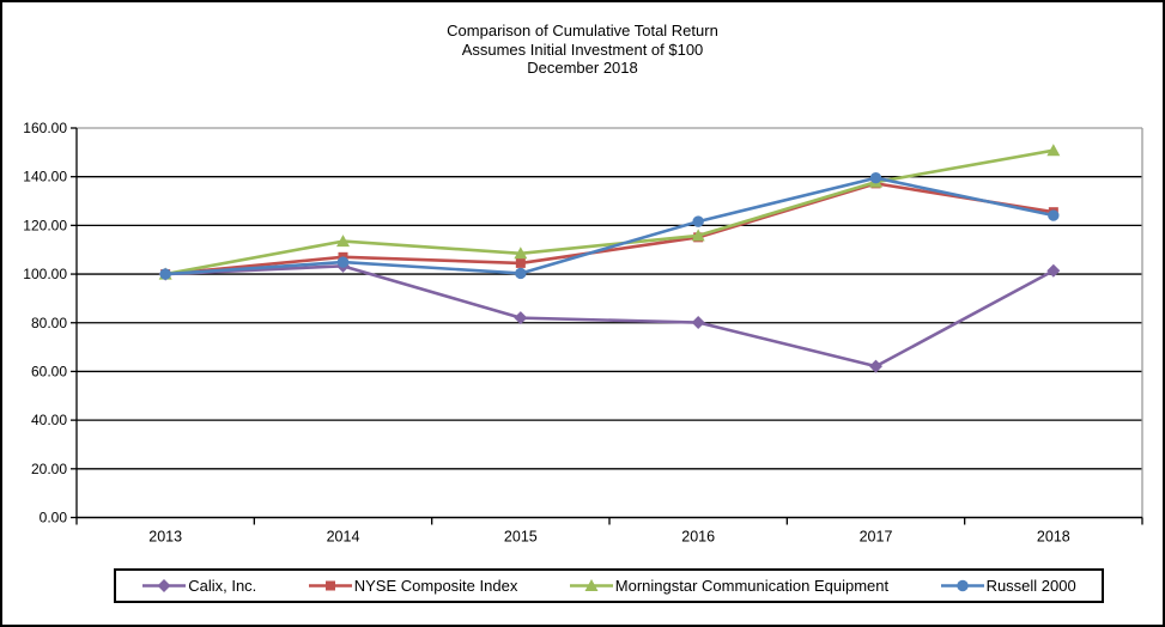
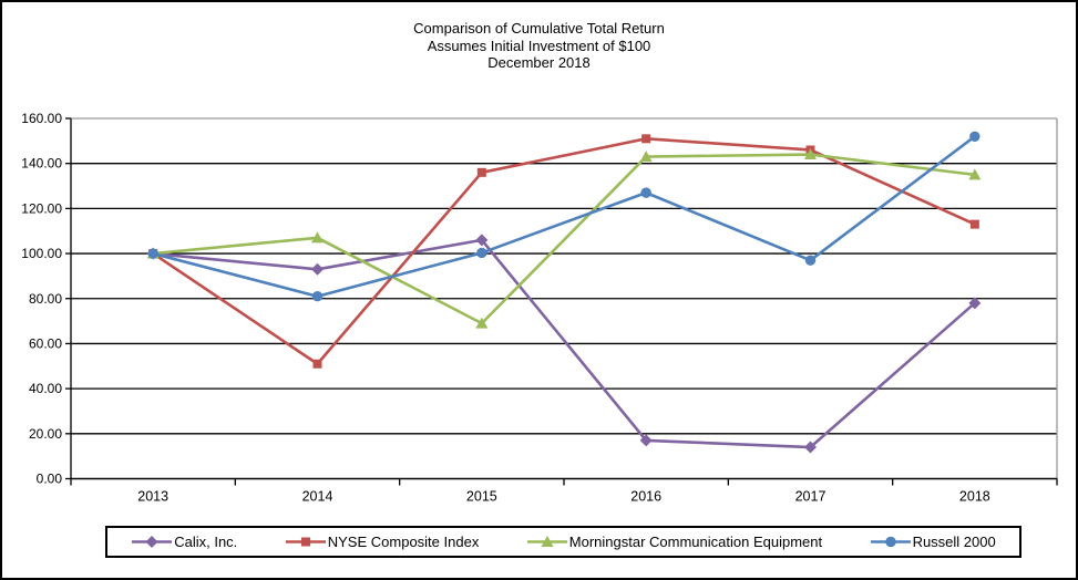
Calix, Inc./2014: 103 -> 93
NYSE Composite Index/2014: 107 -> 51
Morningstar Communication Equipment/2014: 114 -> 107
Russell 2000/2014: 105 -> 81
Calix, Inc./2015: 82 -> 106
NYSE Composite Index/2015: 104 -> 136
Morningstar Communication Equipment/2015: 108 -> 69
Calix, Inc./2016: 80 -> 17
NYSE Composite Index/2016: 115 -> 151
Morningstar Communication Equipment/2016: 116 -> 143
Russell 2000/2016: 122 -> 127
Calix, Inc./2017: 62 -> 14
NYSE Composite Index/2017: 137 -> 146
Morningstar Communication Equipment/2017: 138 -> 144
Russell 2000/2017: 140 -> 97
Calix, Inc./2018: 101 -> 78
NYSE Composite Index/2018: 126 -> 113
Morningstar Communication Equipment/2018: 151 -> 135
Russell 2000/2018: 124 -> 152
